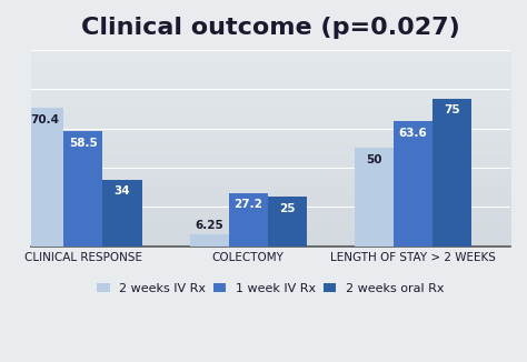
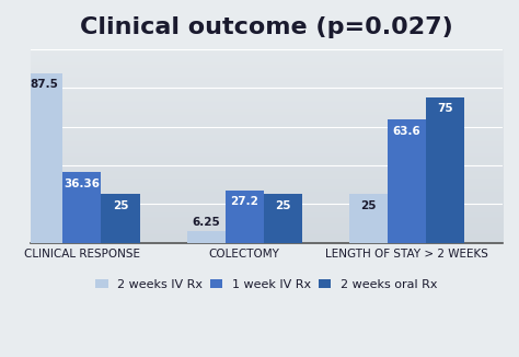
2 weeks IV Rx/CLINICAL RESPONSE: 70.4 -> 87.5
1 week IV Rx/CLINICAL RESPONSE: 58.5 -> 36.36
2 weeks oral Rx/CLINICAL RESPONSE: 34 -> 25
2 weeks IV Rx/LENGTH OF STAY > 2 WEEKS: 50 -> 25
